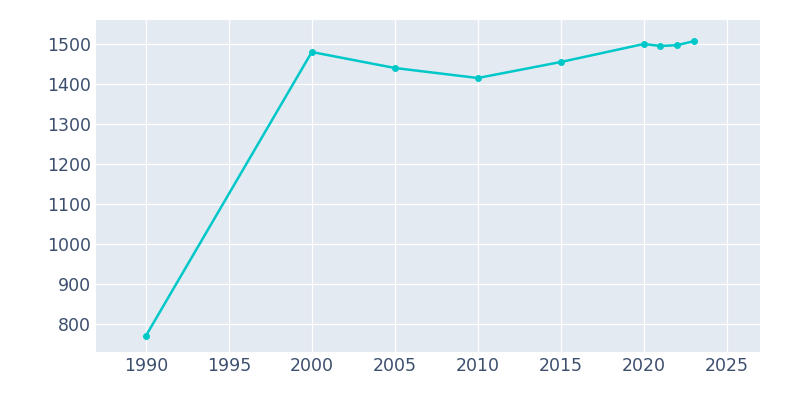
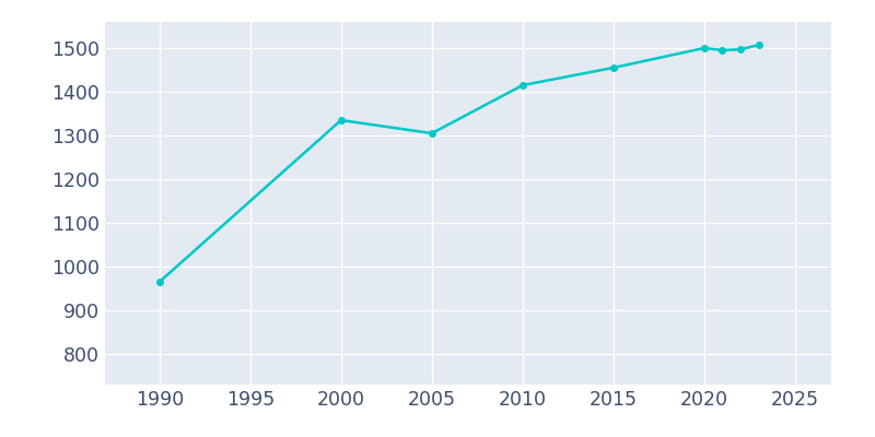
1990: 770 -> 965
2000: 1480 -> 1335
2005: 1440 -> 1305
